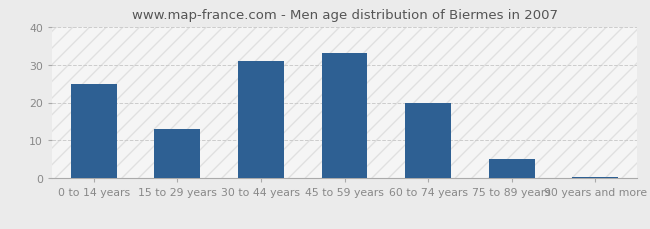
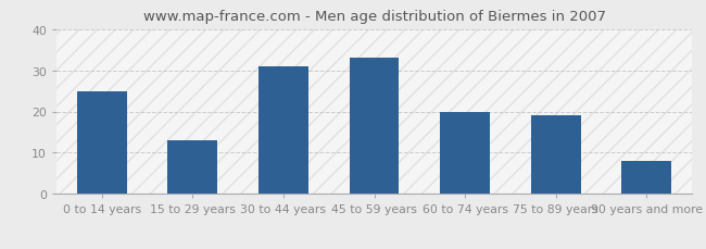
75 to 89 years: 5.0 -> 19.0
90 years and more: 0.5 -> 8.0
